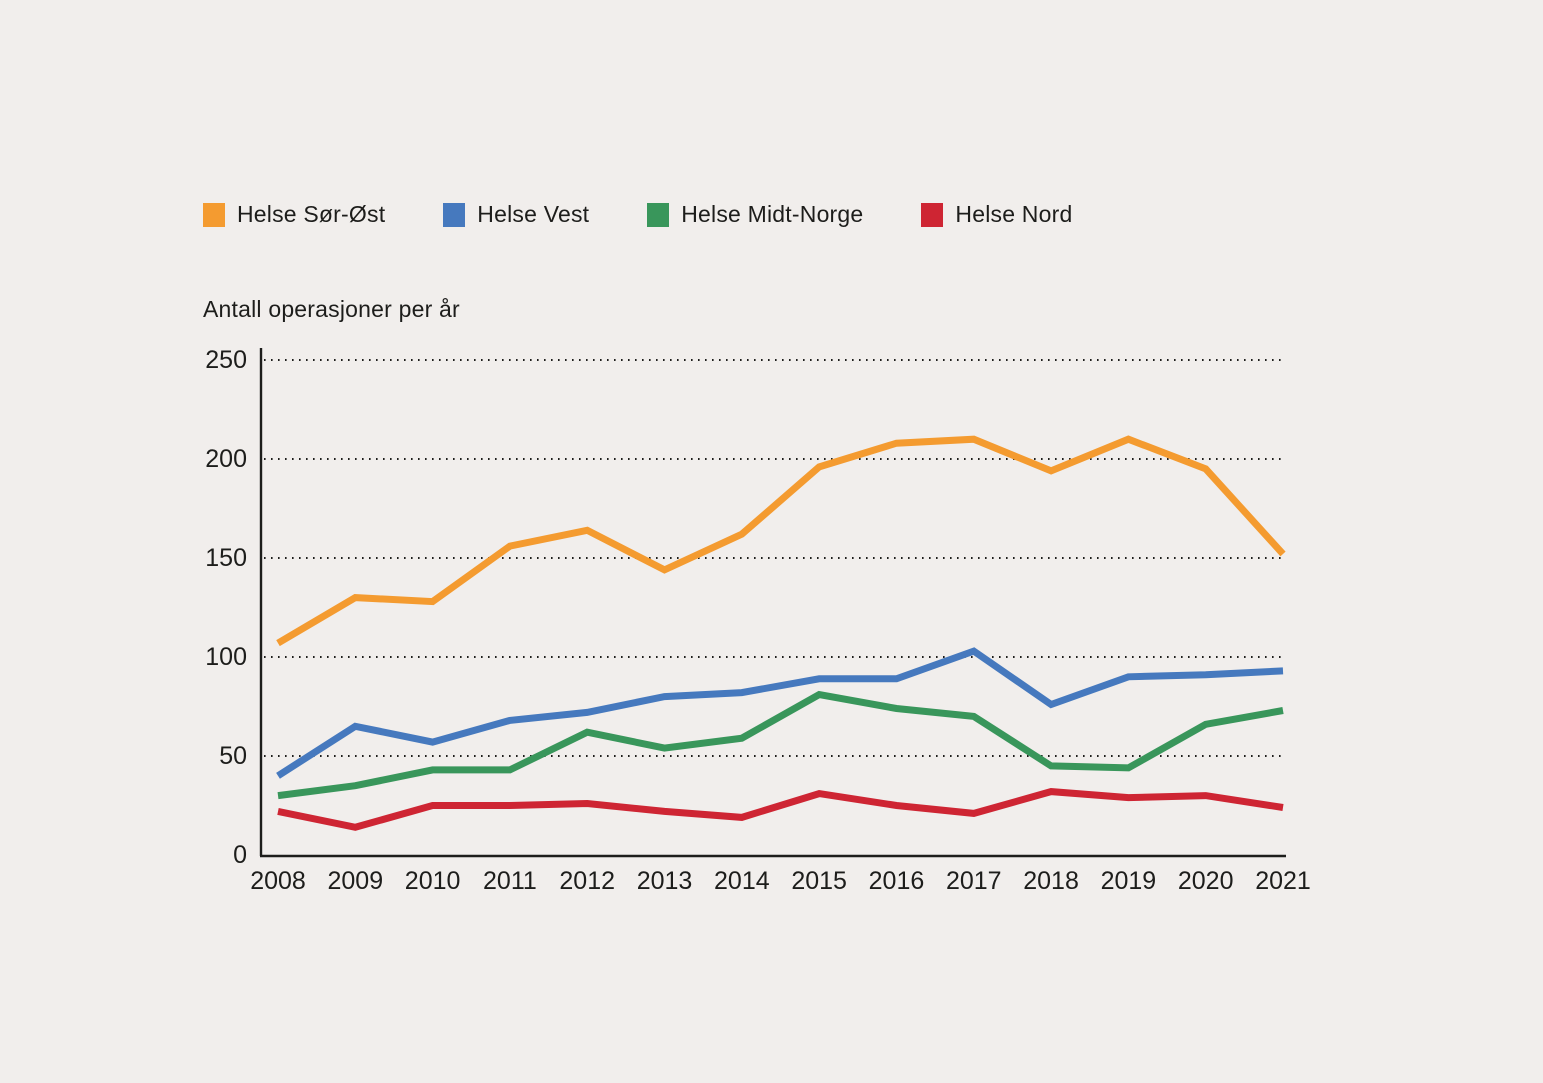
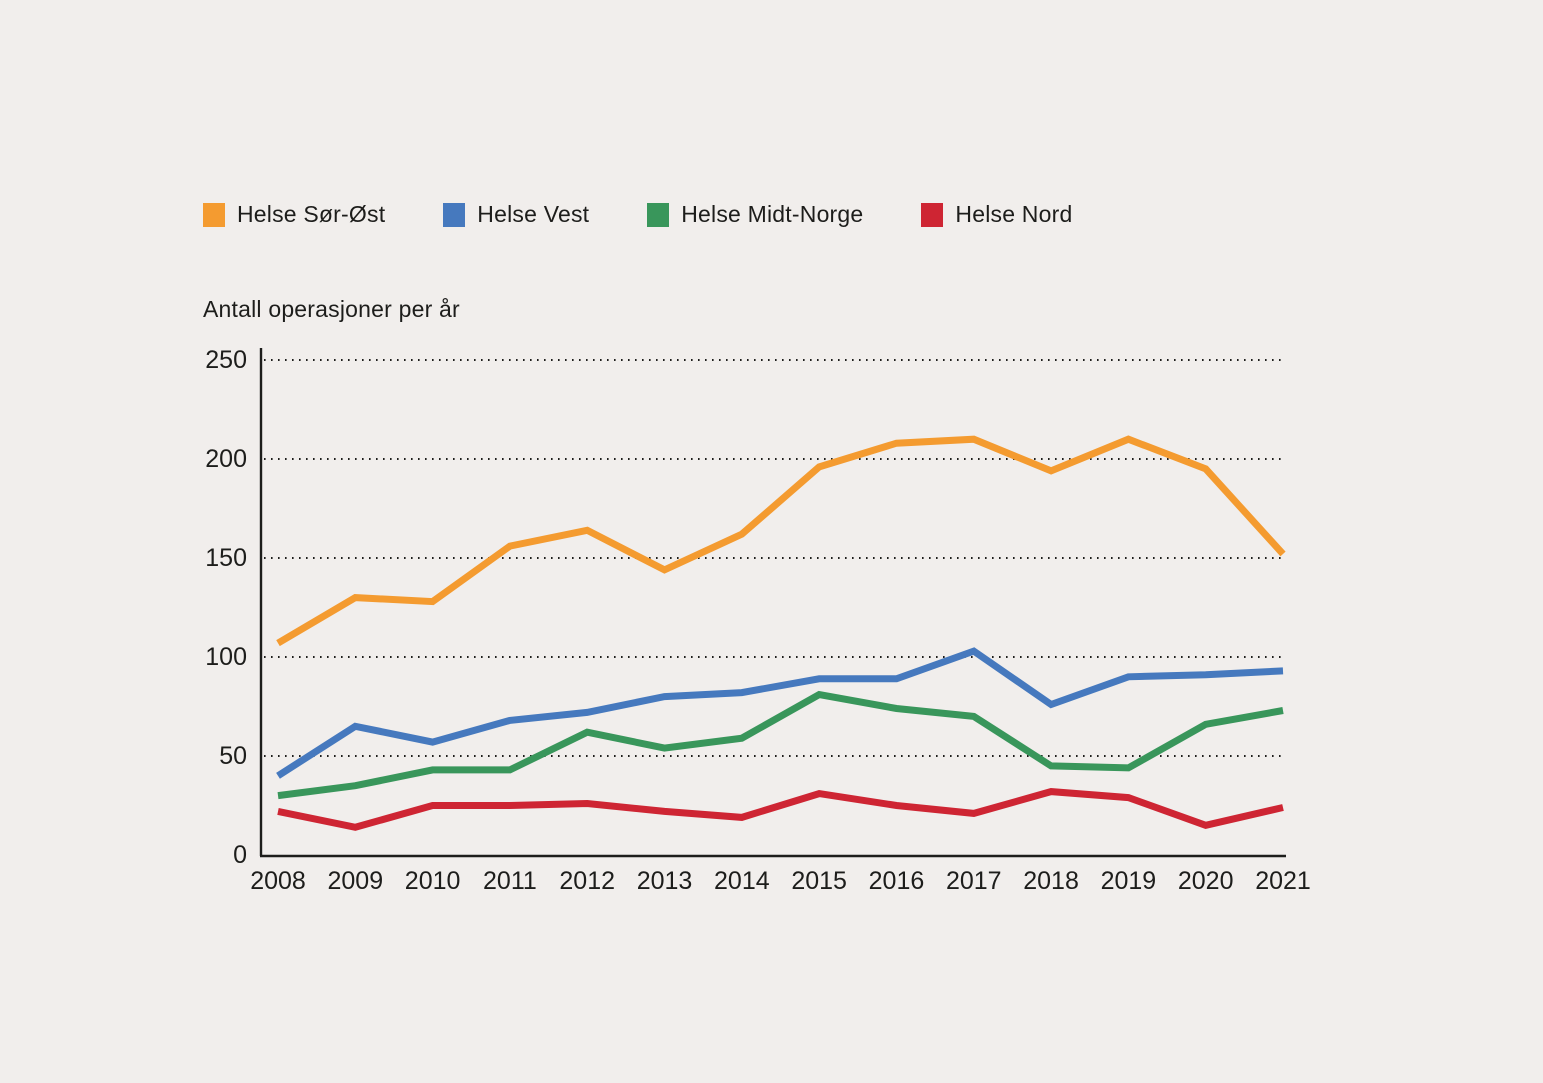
Helse Nord/2020: 30 -> 15
